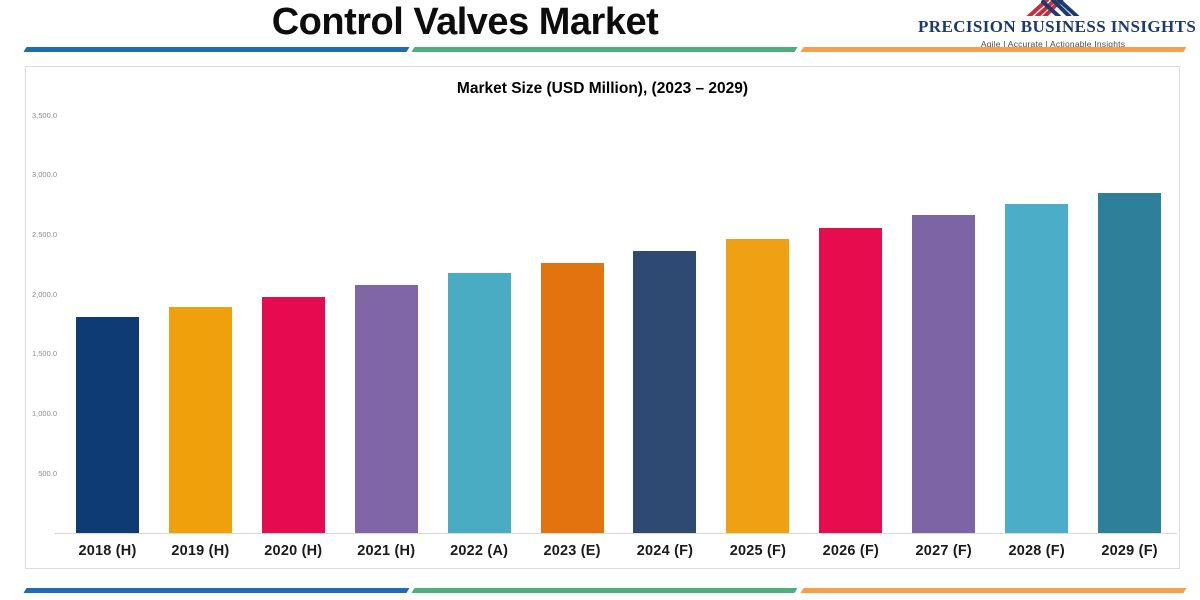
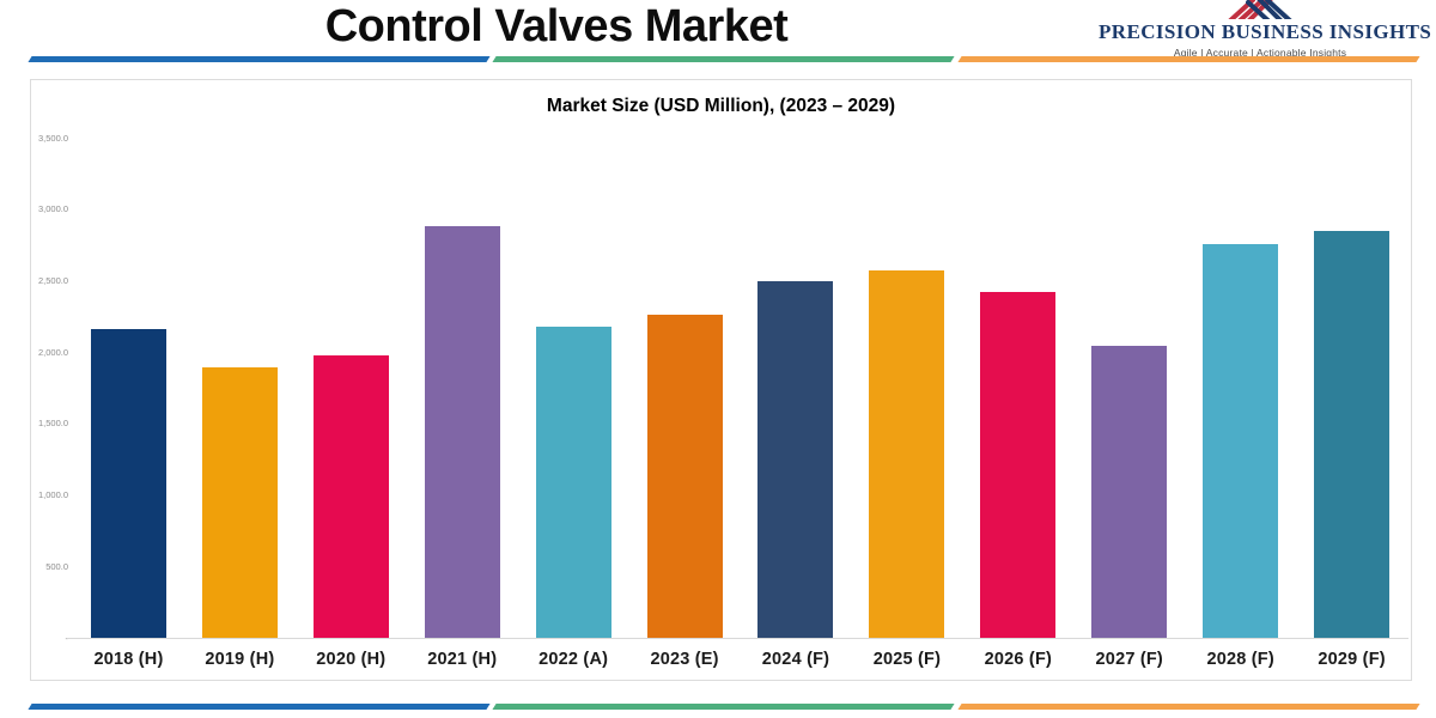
2018 (H): 1810 -> 2160
2021 (H): 2080 -> 2880
2024 (F): 2360 -> 2500
2025 (F): 2460 -> 2570
2026 (F): 2560 -> 2420
2027 (F): 2660 -> 2040
